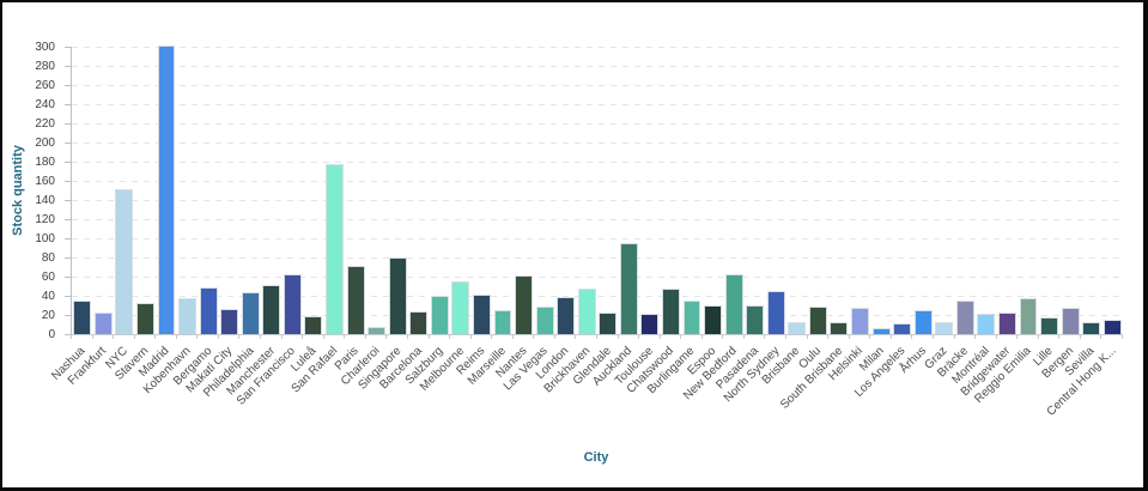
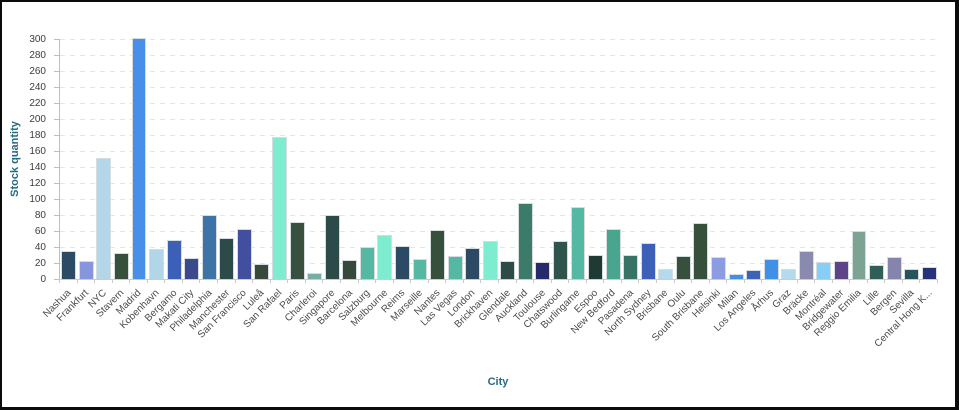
Philadelphia: 40 -> 80
Burlingame: 40 -> 90
South Brisbane: 10 -> 70
Reggio Emilia: 40 -> 60
